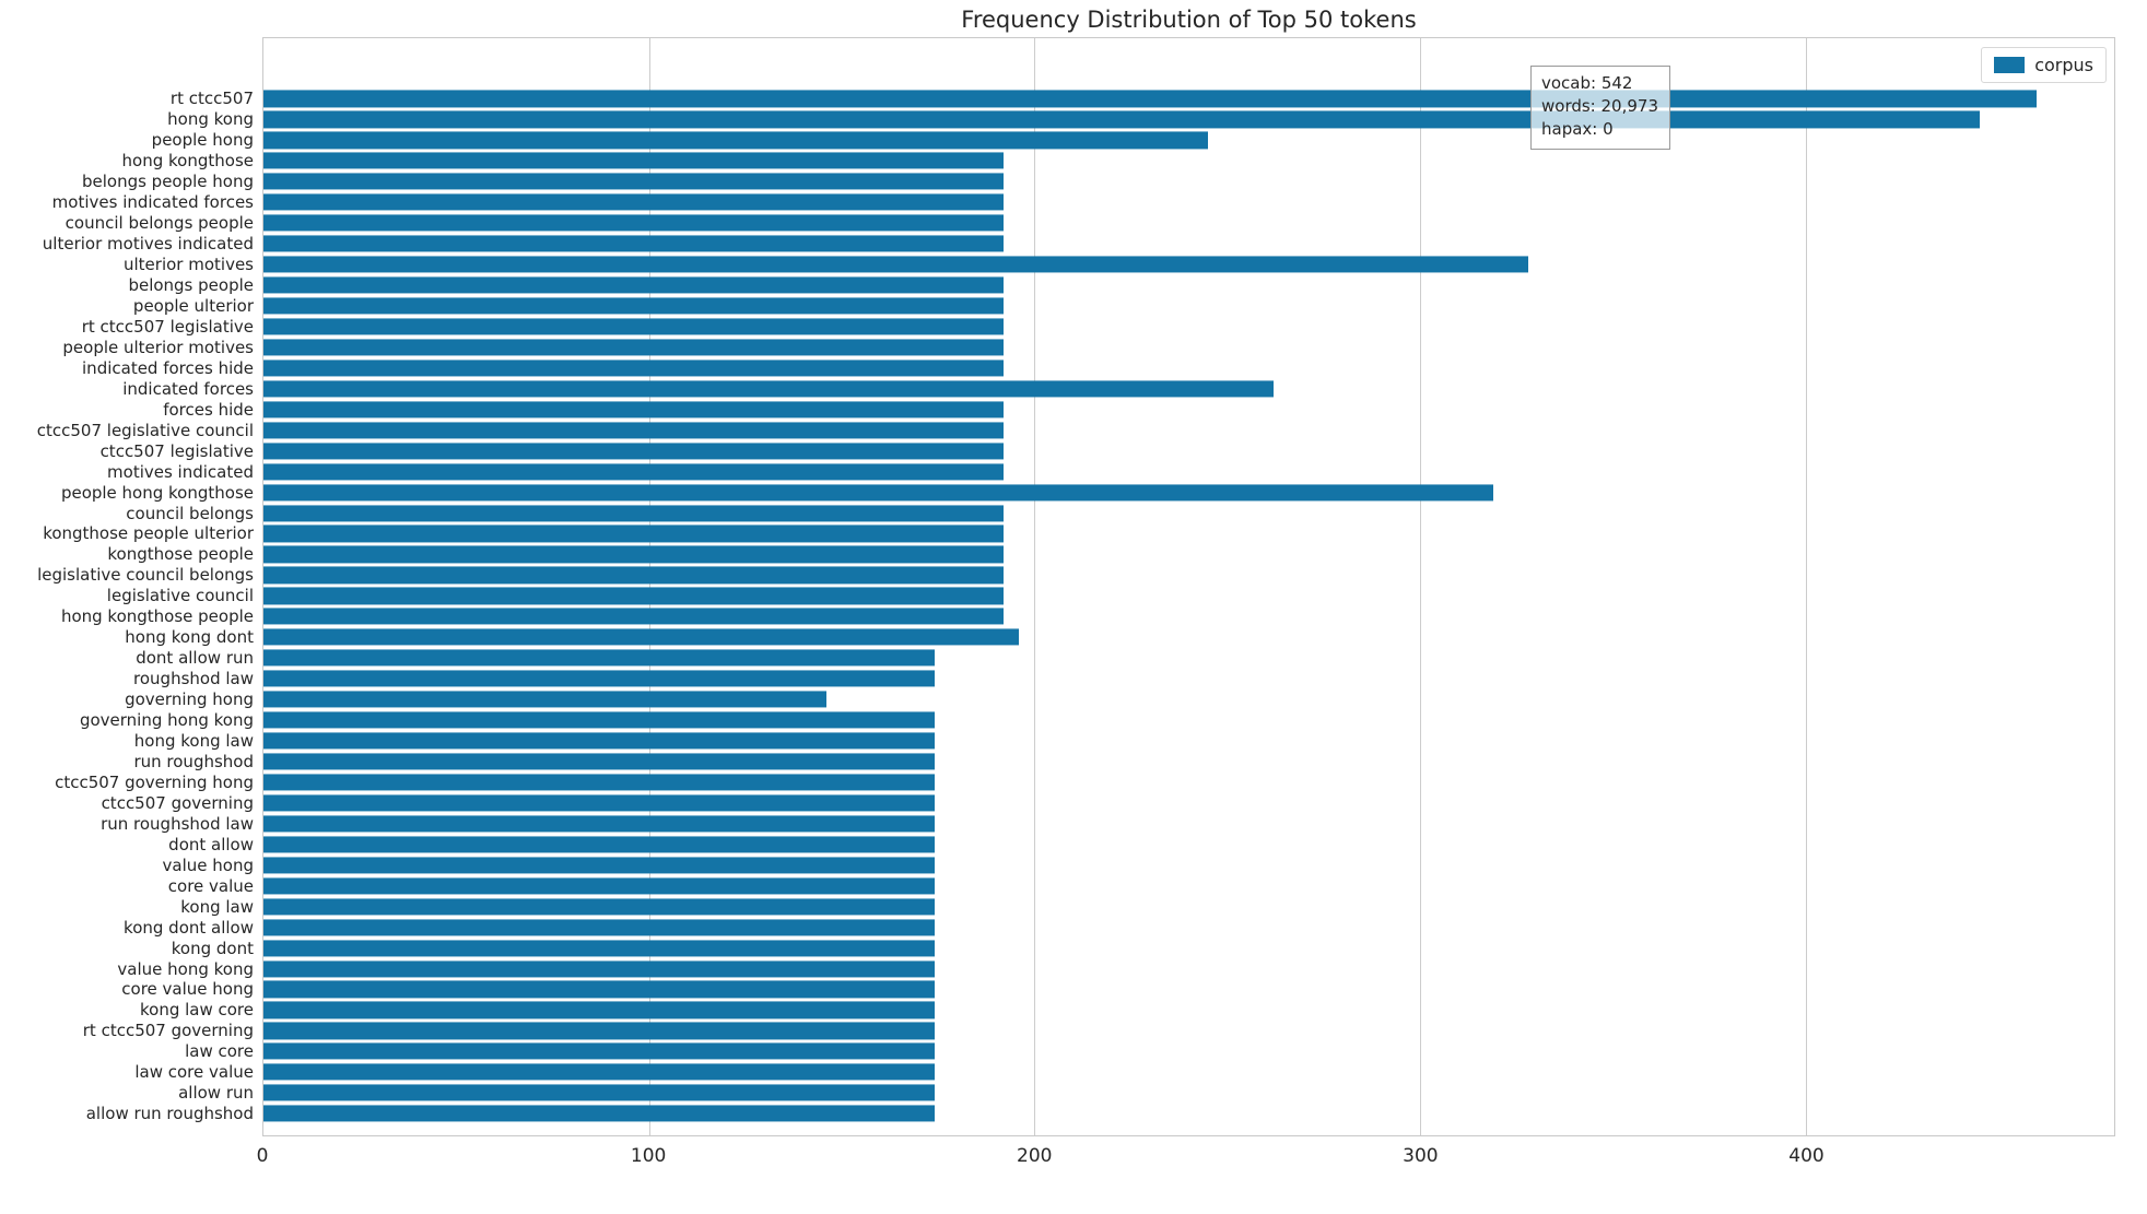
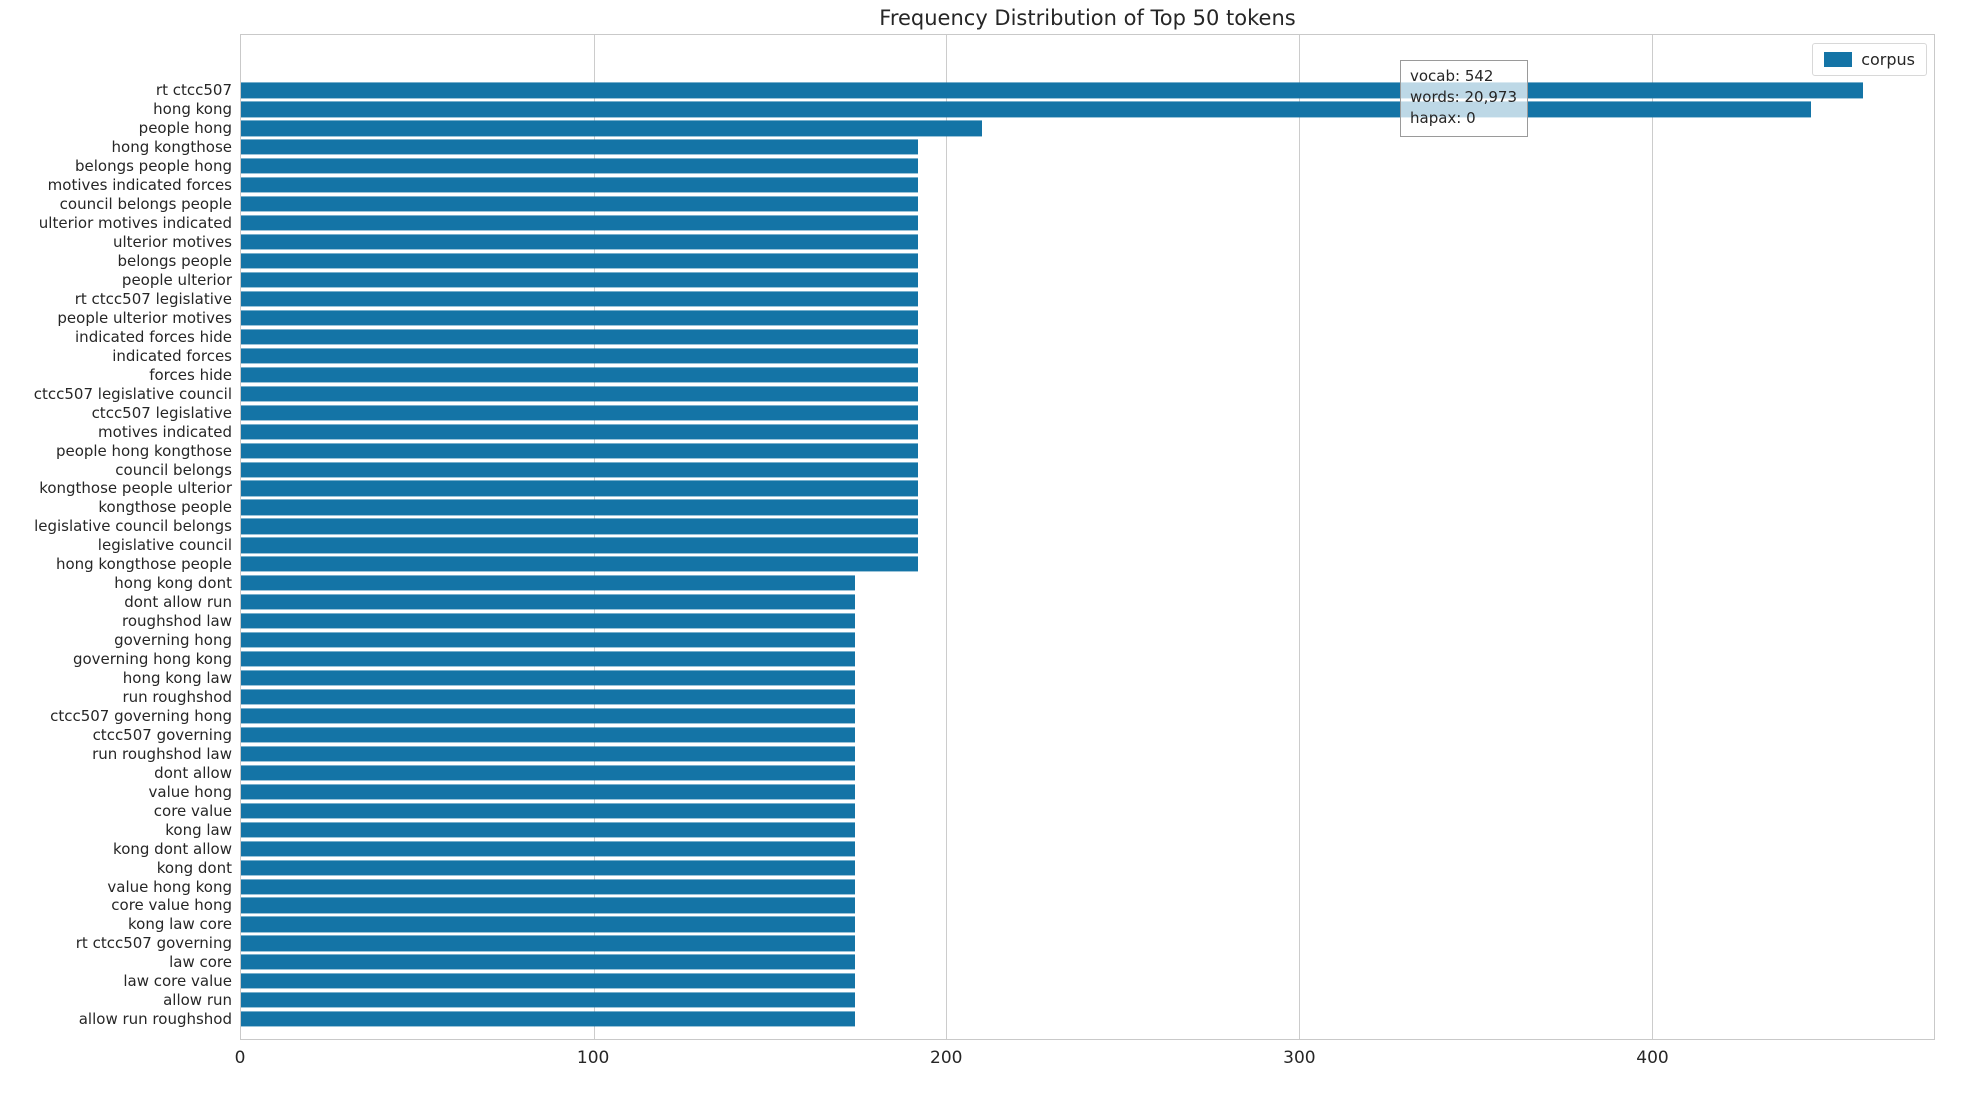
people hong: 245 -> 210
ulterior motives: 328 -> 192
indicated forces: 262 -> 192
people hong kongthose: 319 -> 192
hong kong dont: 196 -> 174
governing hong: 146 -> 174
